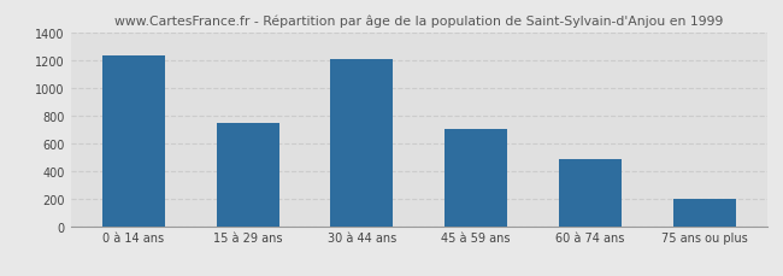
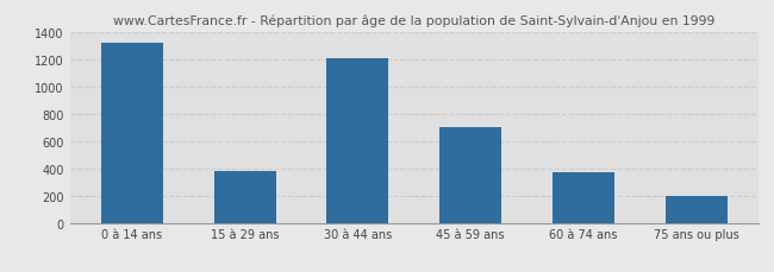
0 à 14 ans: 1230 -> 1320
15 à 29 ans: 740 -> 380
60 à 74 ans: 490 -> 370
